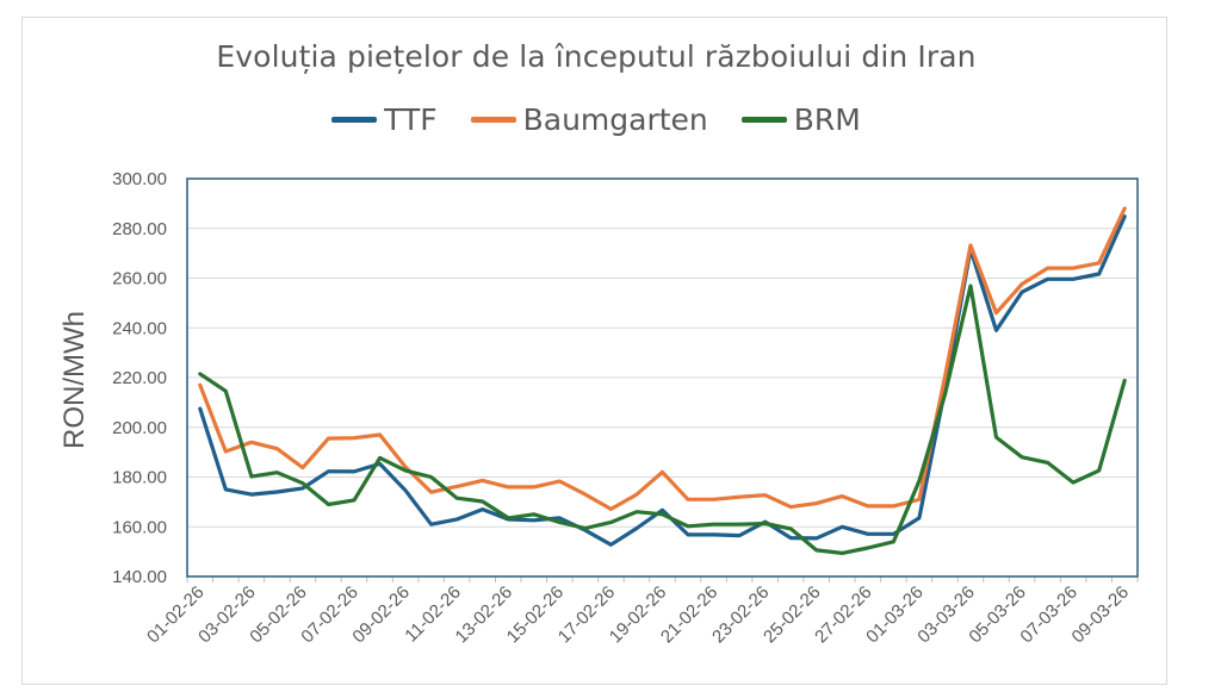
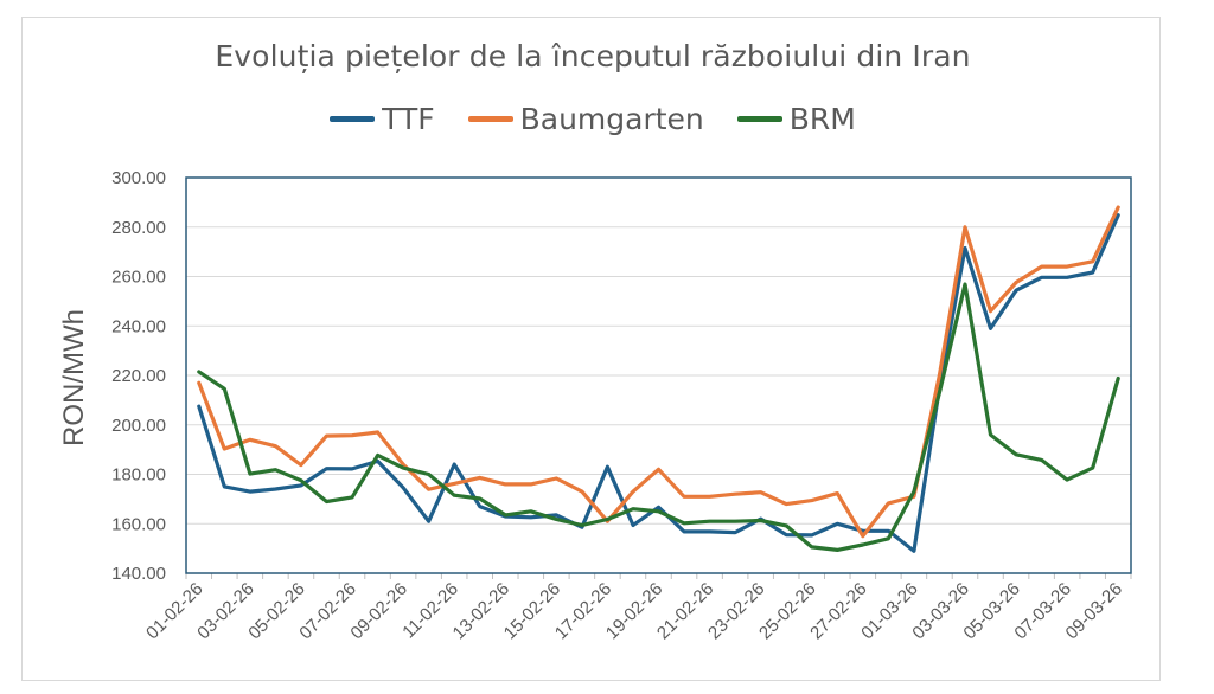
TTF/11-02-26: 163 -> 184
TTF/17-02-26: 153 -> 183
Baumgarten/17-02-26: 167 -> 161
Baumgarten/27-02-26: 168 -> 155
TTF/01-03-26: 164 -> 149
BRM/01-03-26: 178 -> 173
Baumgarten/03-03-26: 273 -> 280
